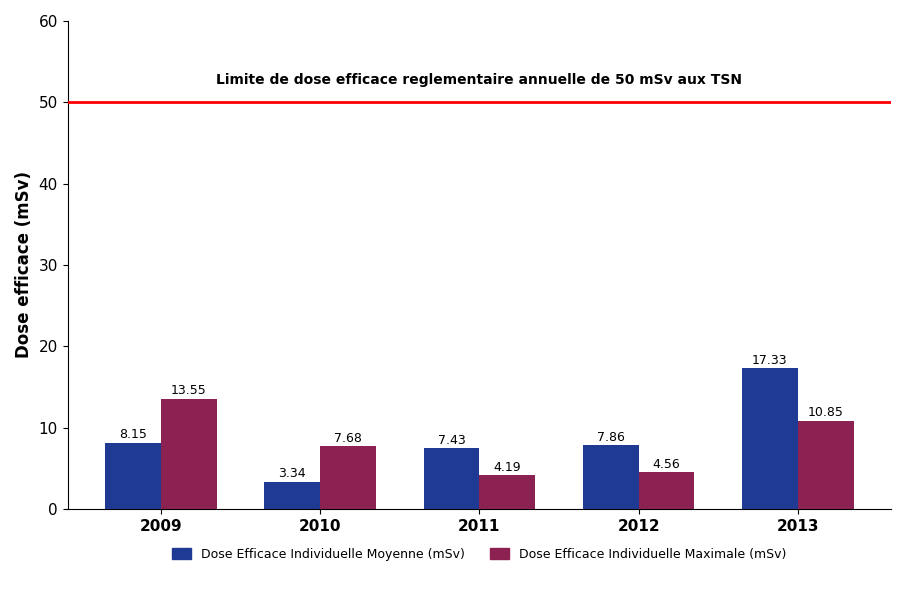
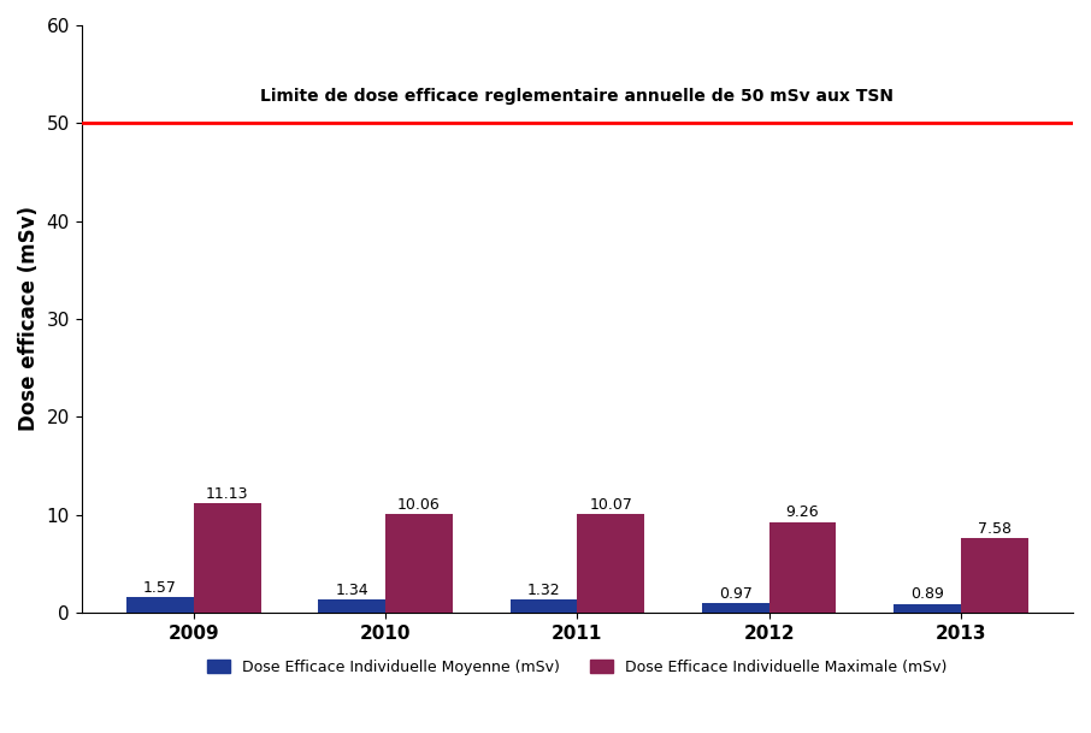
Dose Efficace Individuelle Moyenne (mSv)/2009: 8.15 -> 1.57
Dose Efficace Individuelle Maximale (mSv)/2009: 13.55 -> 11.13
Dose Efficace Individuelle Moyenne (mSv)/2010: 3.34 -> 1.34
Dose Efficace Individuelle Maximale (mSv)/2010: 7.68 -> 10.06
Dose Efficace Individuelle Moyenne (mSv)/2011: 7.43 -> 1.32
Dose Efficace Individuelle Maximale (mSv)/2011: 4.19 -> 10.07
Dose Efficace Individuelle Moyenne (mSv)/2012: 7.86 -> 0.97
Dose Efficace Individuelle Maximale (mSv)/2012: 4.56 -> 9.26
Dose Efficace Individuelle Moyenne (mSv)/2013: 17.33 -> 0.89
Dose Efficace Individuelle Maximale (mSv)/2013: 10.85 -> 7.58
